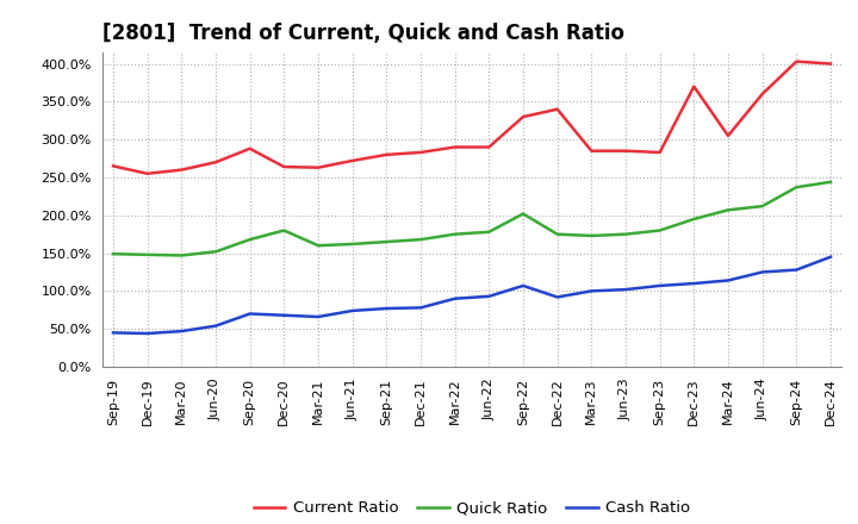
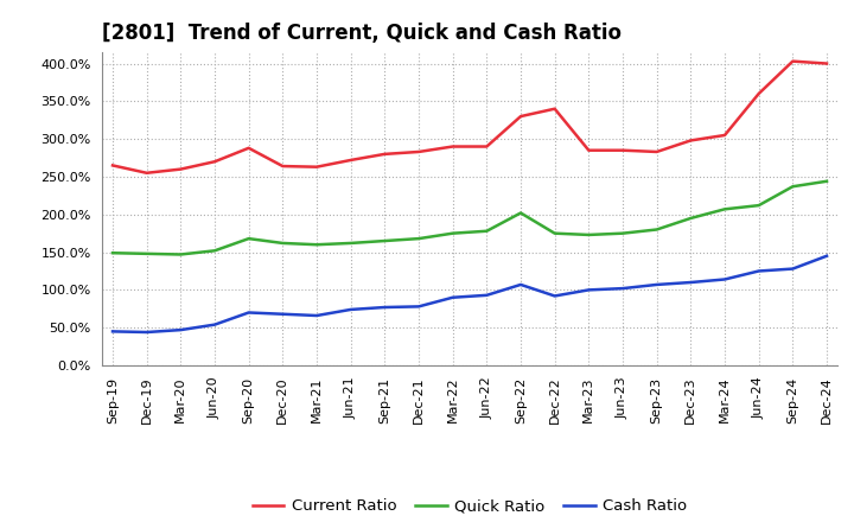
Quick Ratio/Dec-20: 180% -> 162%
Current Ratio/Dec-23: 370% -> 298%
